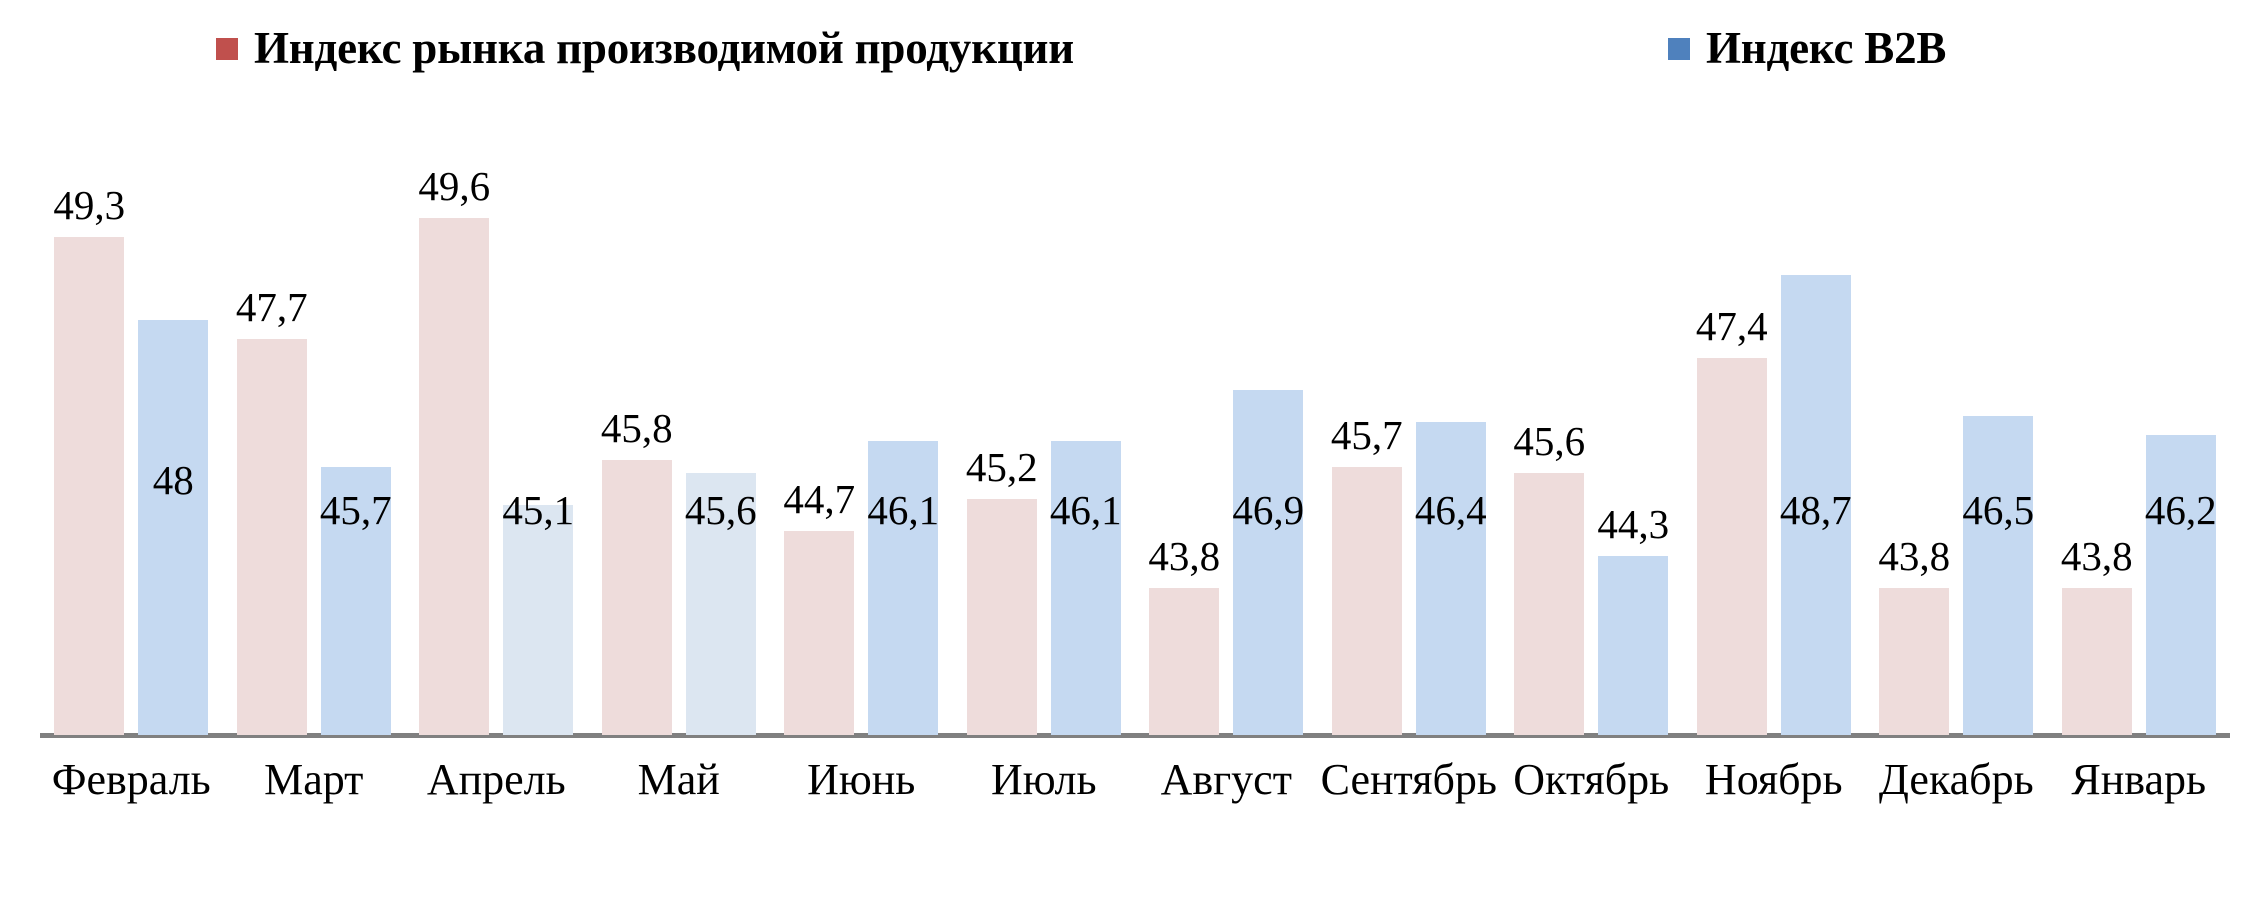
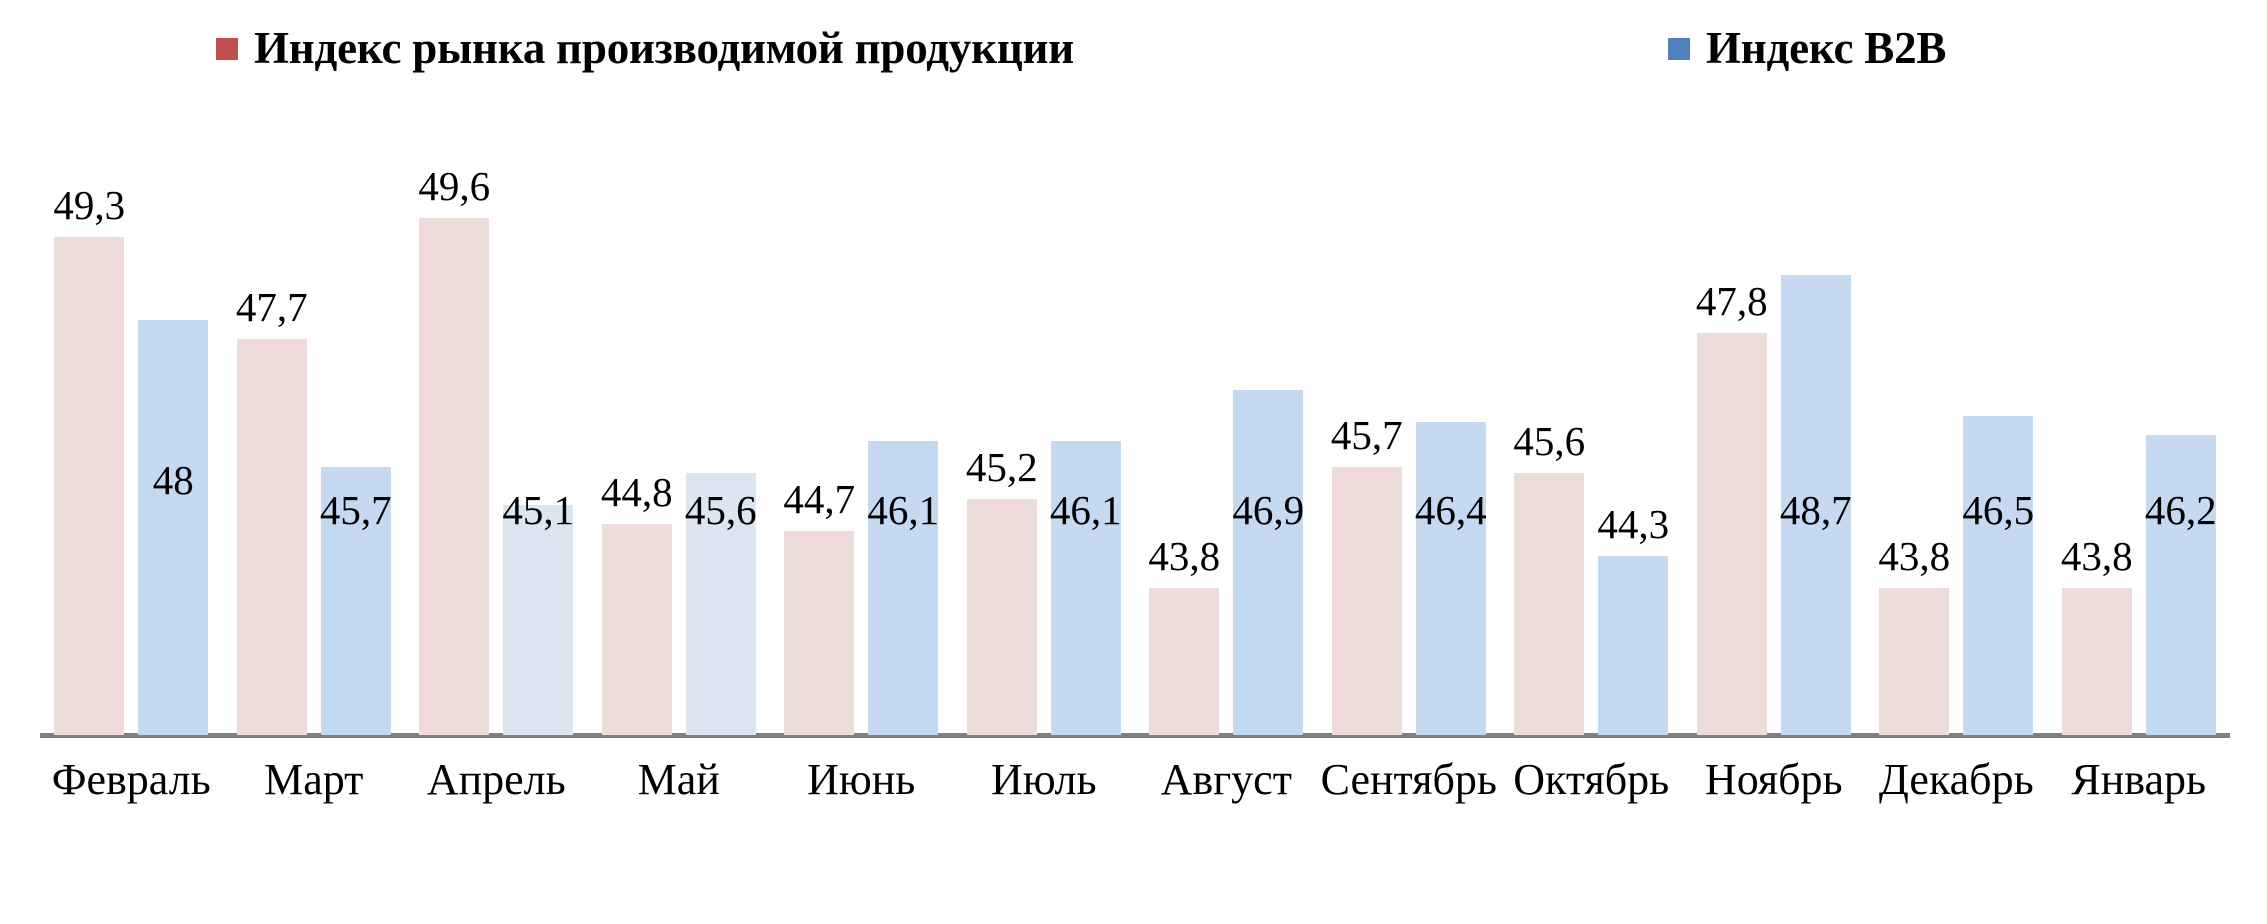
Индекс рынка производимой продукции/Май: 45,8 -> 44,8
Индекс рынка производимой продукции/Ноябрь: 47,4 -> 47,8
